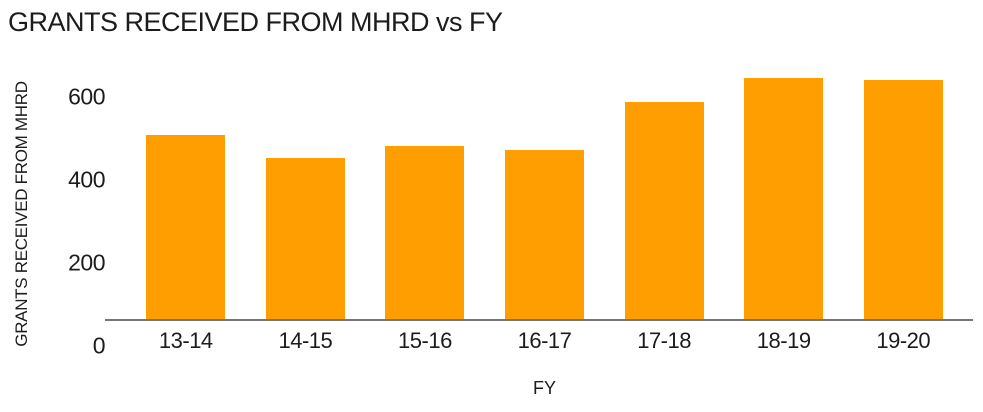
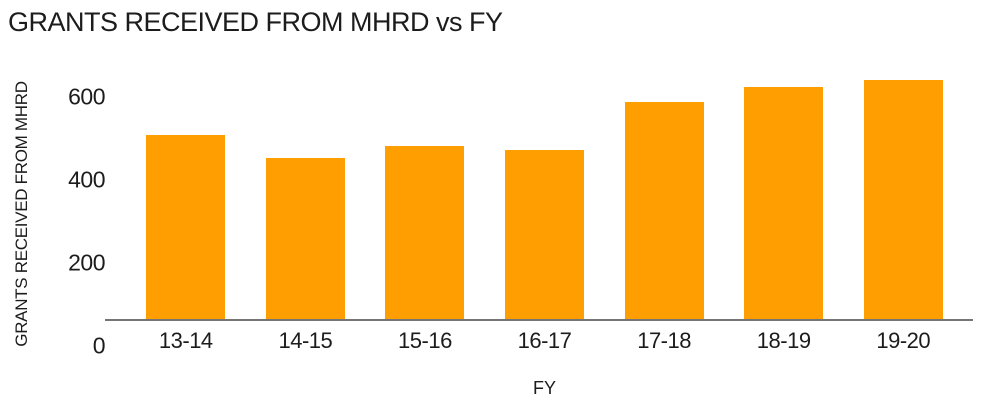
18-19: 580 -> 560
